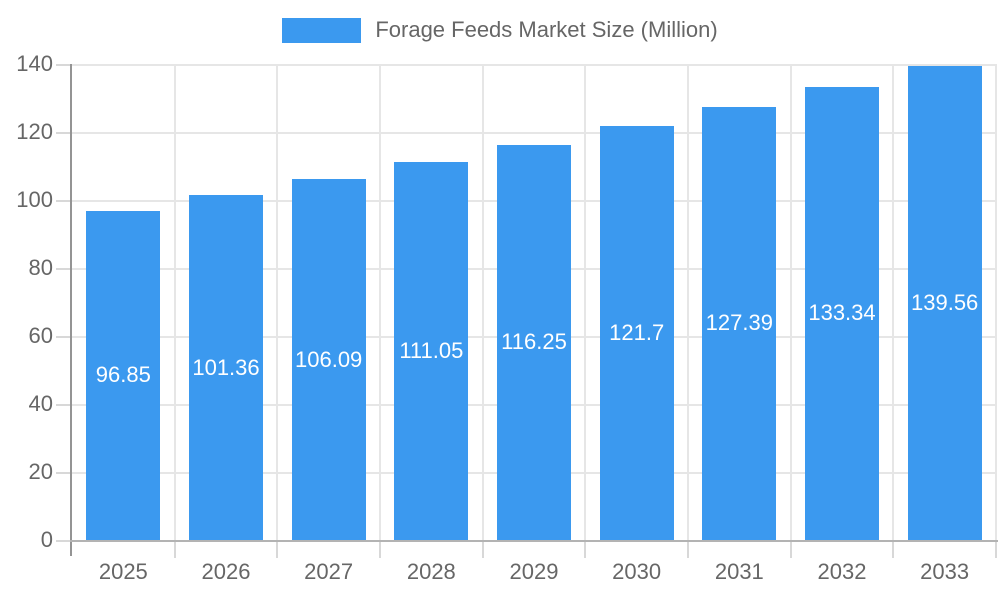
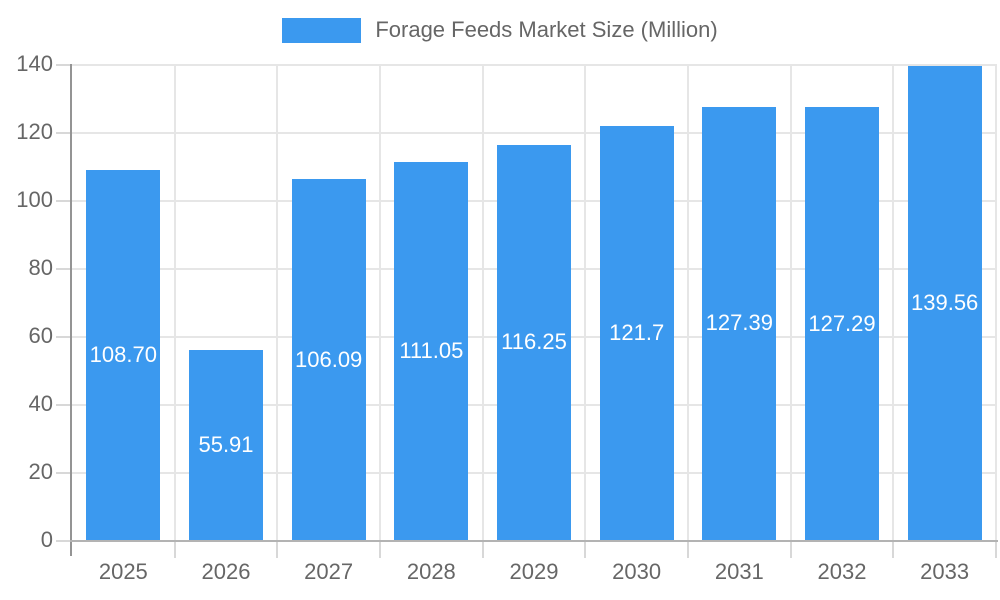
2025: 96.85 -> 108.70
2026: 101.36 -> 55.91
2032: 133.34 -> 127.29
